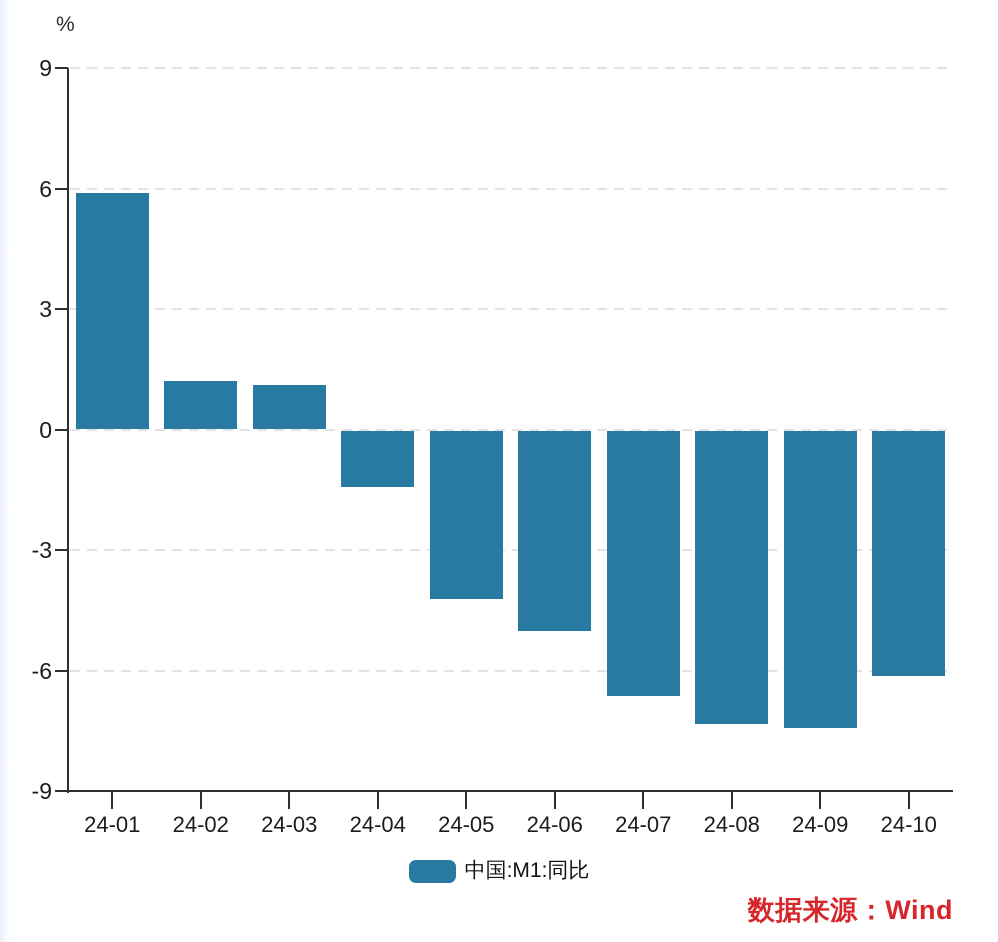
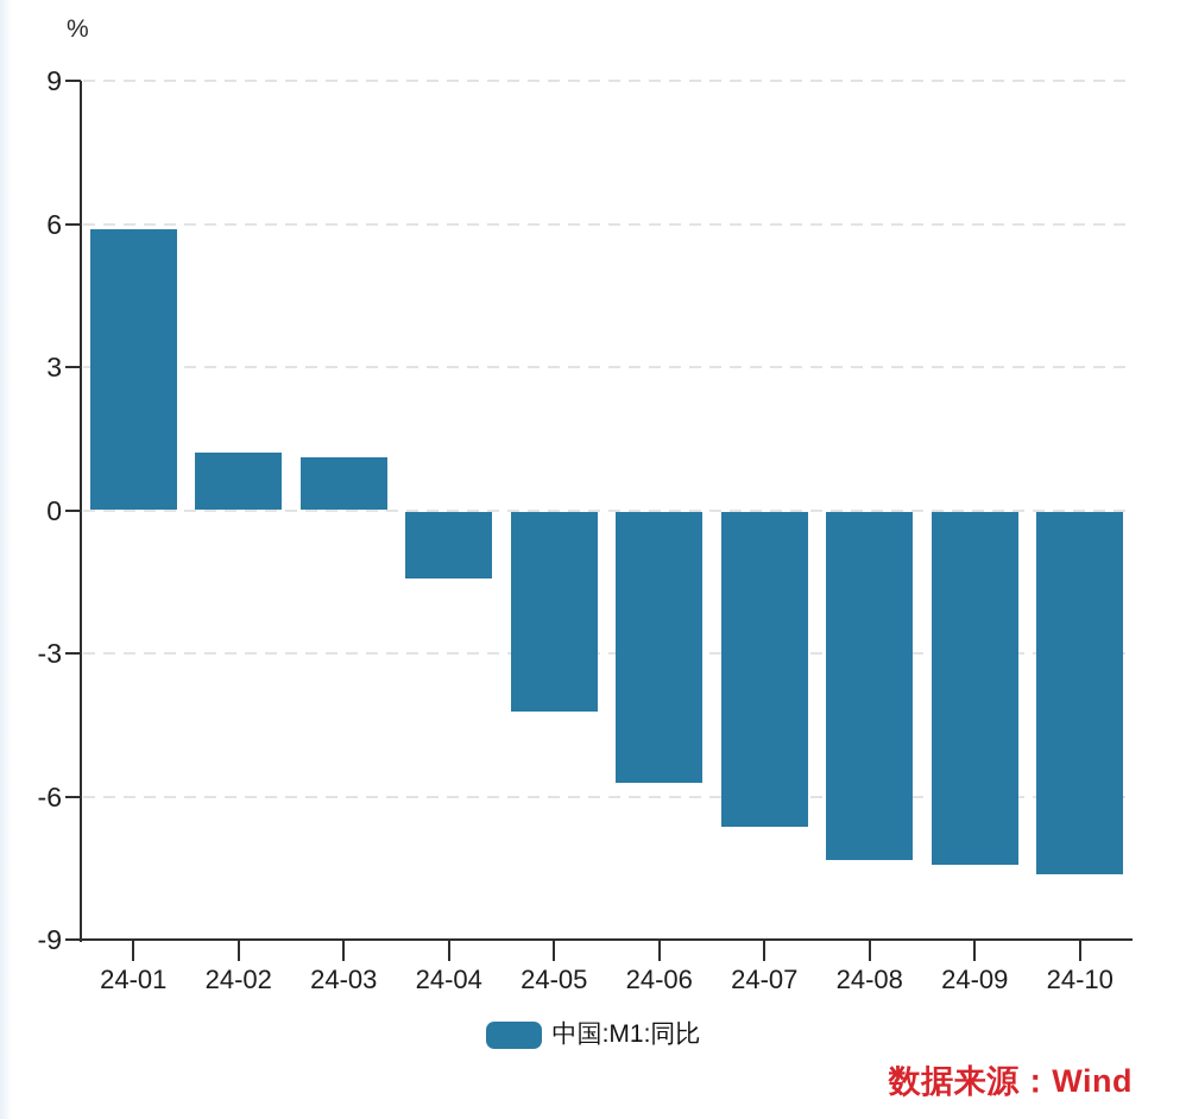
24-06: -5.0 -> -5.7
24-10: -6.1 -> -7.6
